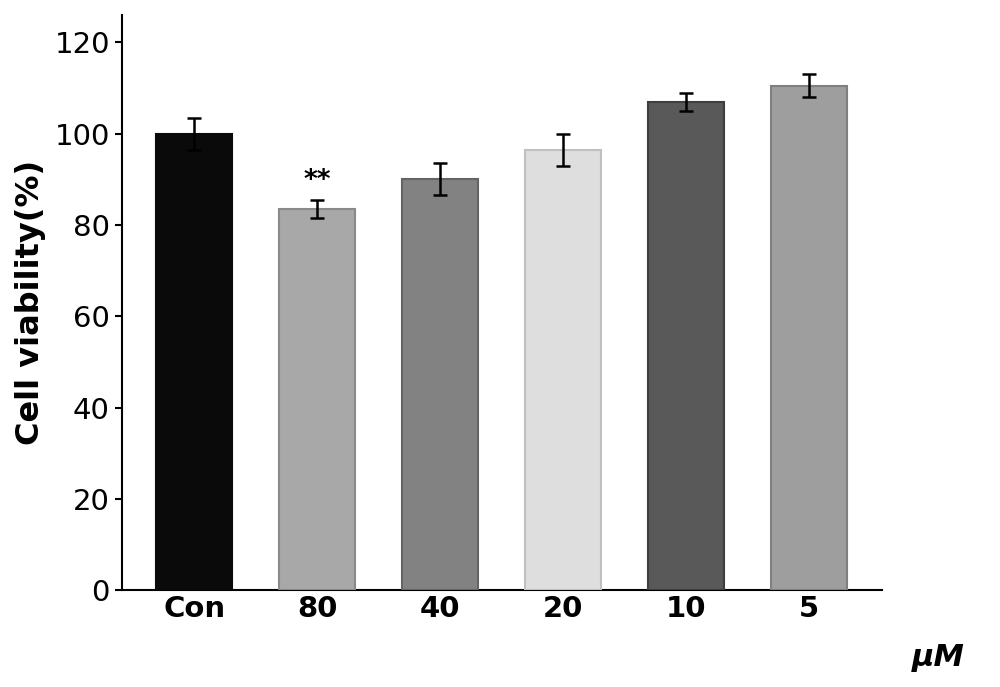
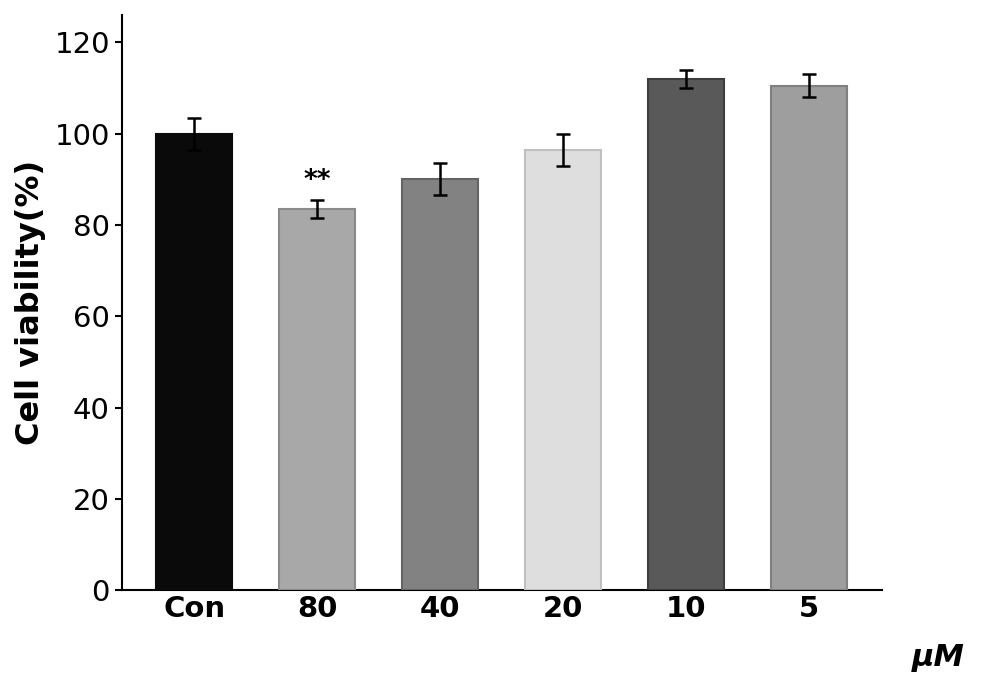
10: 107.0 -> 112.0
